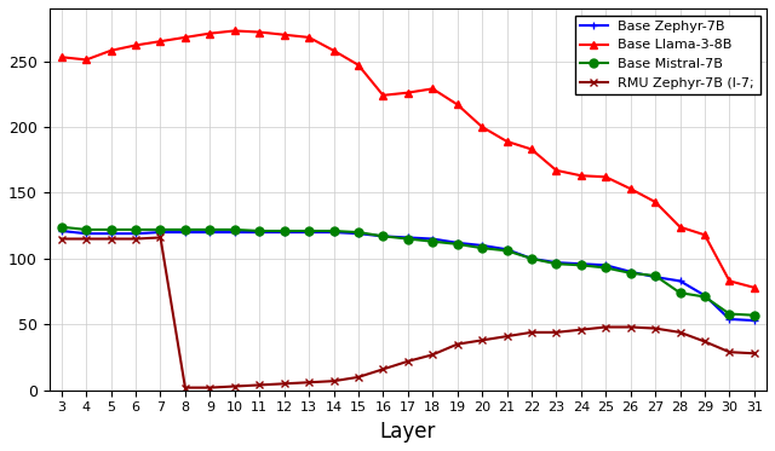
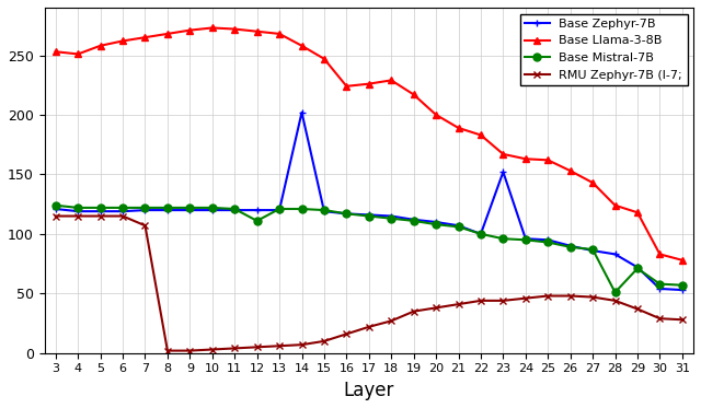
RMU Zephyr-7B (l-7;/7: 116 -> 107
Base Mistral-7B/12: 121 -> 111
Base Zephyr-7B/14: 120 -> 202
Base Zephyr-7B/23: 97 -> 152
Base Mistral-7B/28: 74 -> 51
